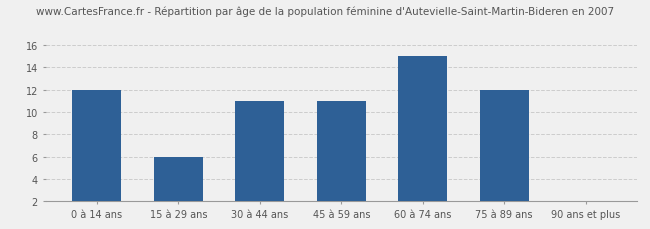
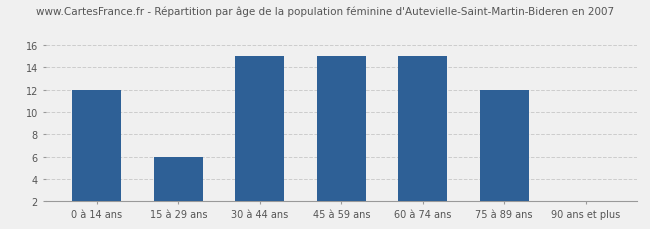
30 à 44 ans: 11 -> 15
45 à 59 ans: 11 -> 15
